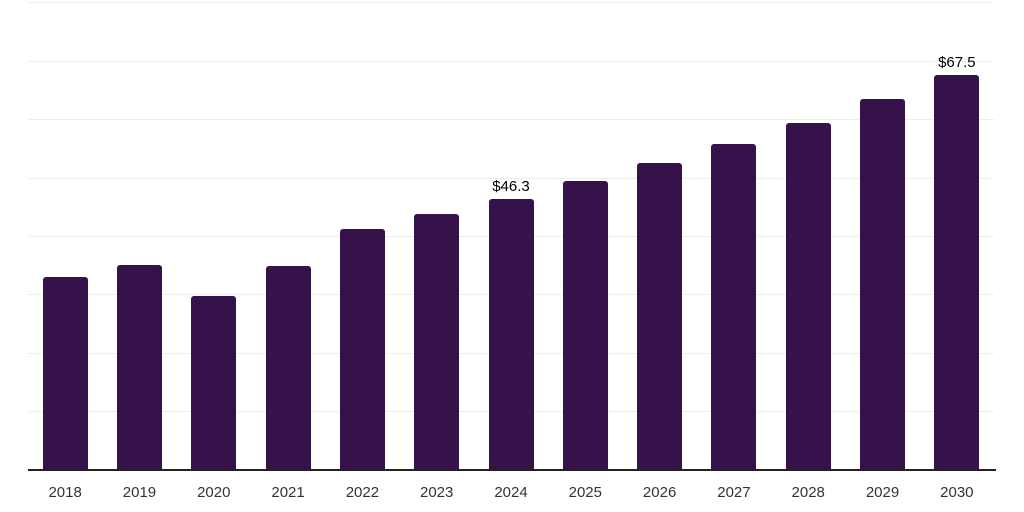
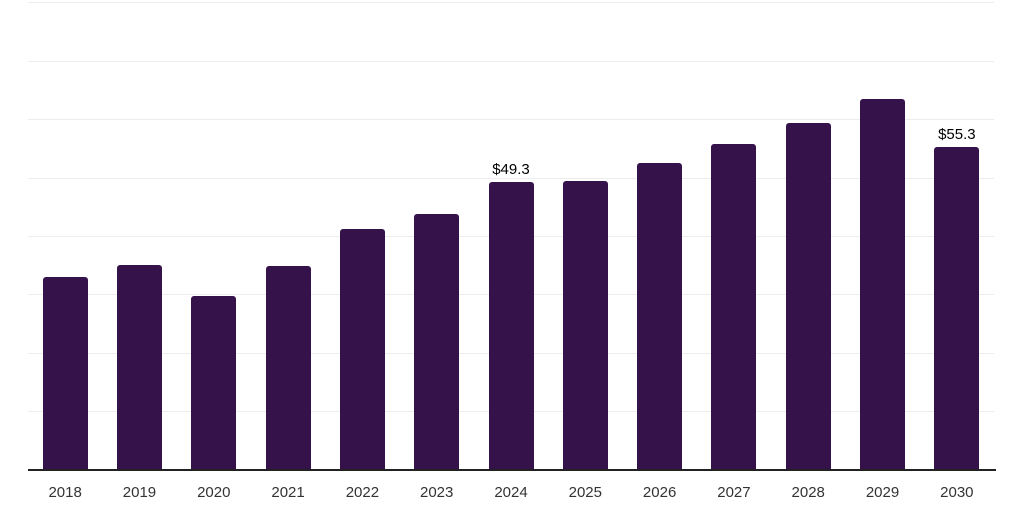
2024: $46.3 -> $49.3
2030: $67.5 -> $55.3
